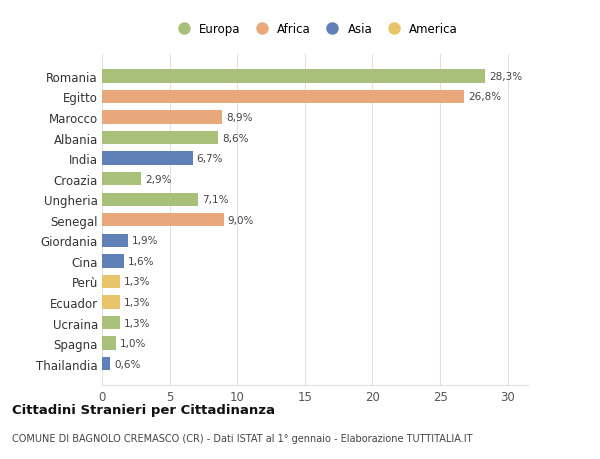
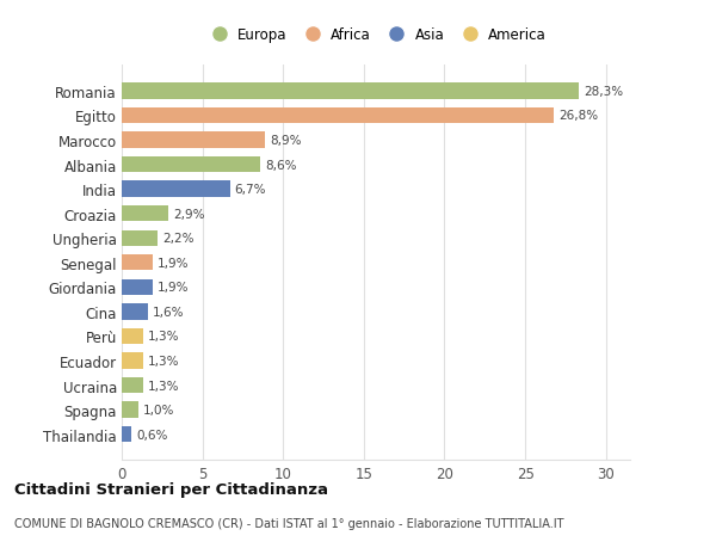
Ungheria: 7,1% -> 2,2%
Senegal: 9,0% -> 1,9%
